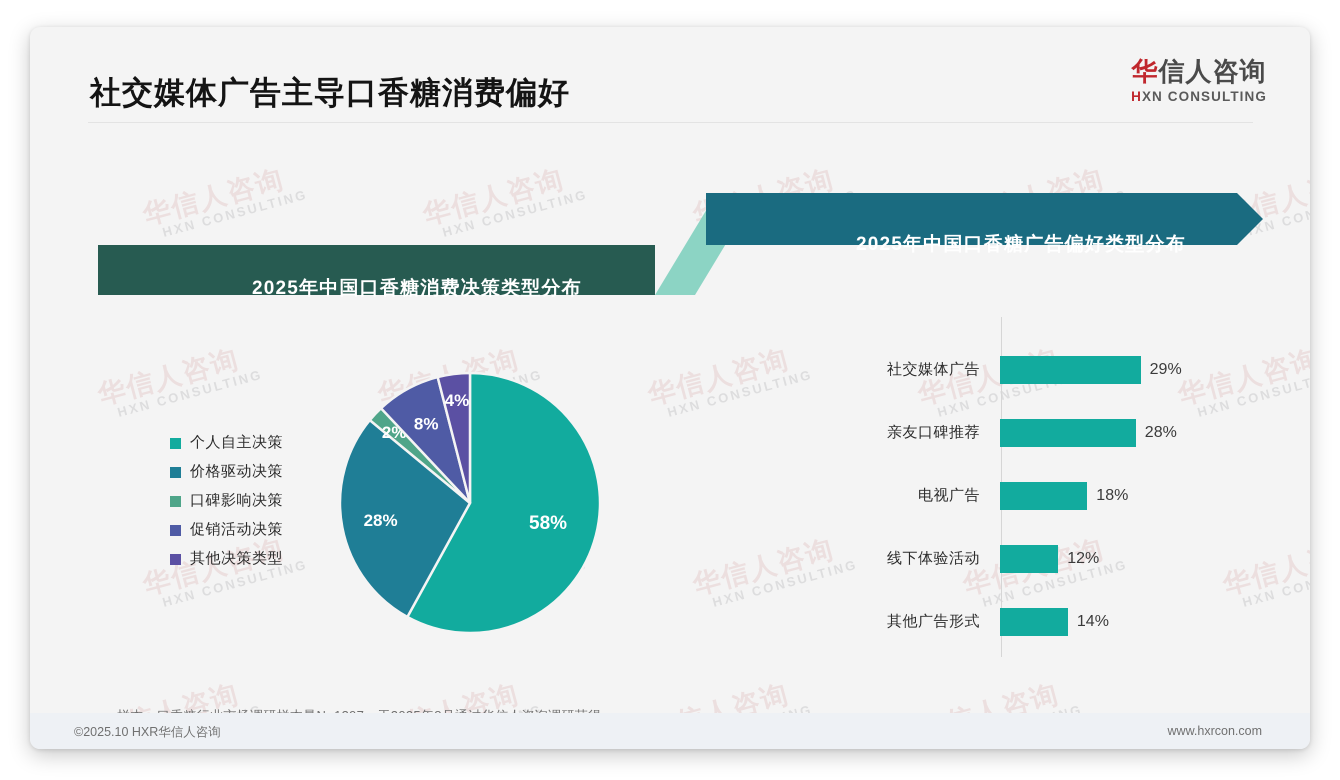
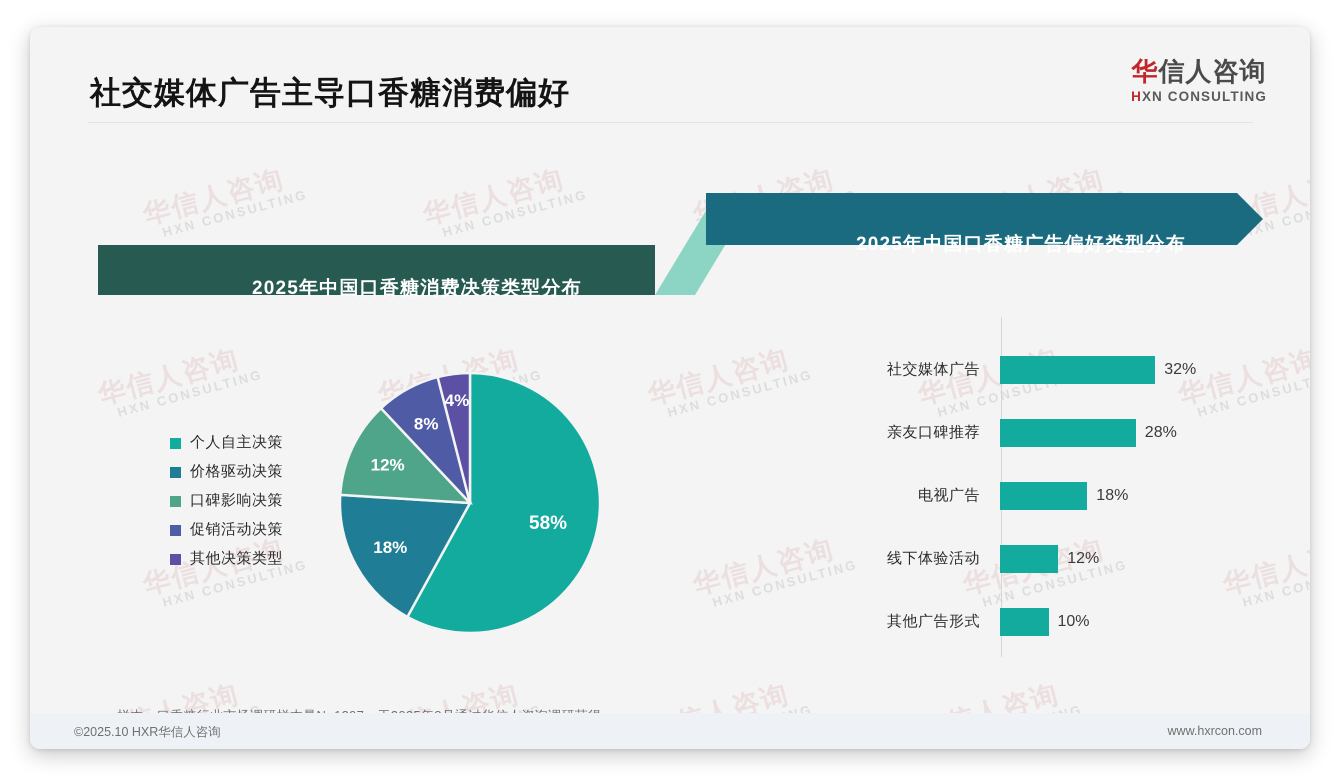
2025年中国口香糖消费决策类型分布/价格驱动决策: 28% -> 18%
2025年中国口香糖消费决策类型分布/口碑影响决策: 2% -> 12%
2025年中国口香糖广告偏好类型分布/社交媒体广告: 29% -> 32%
2025年中国口香糖广告偏好类型分布/其他广告形式: 14% -> 10%
